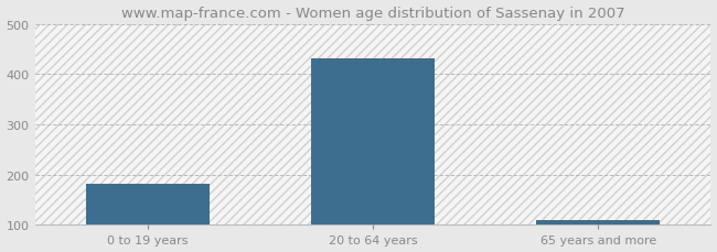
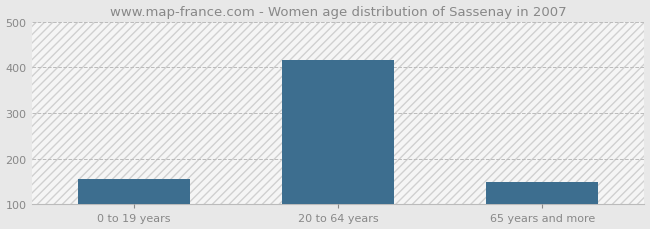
0 to 19 years: 181 -> 155
20 to 64 years: 432 -> 415
65 years and more: 110 -> 150
